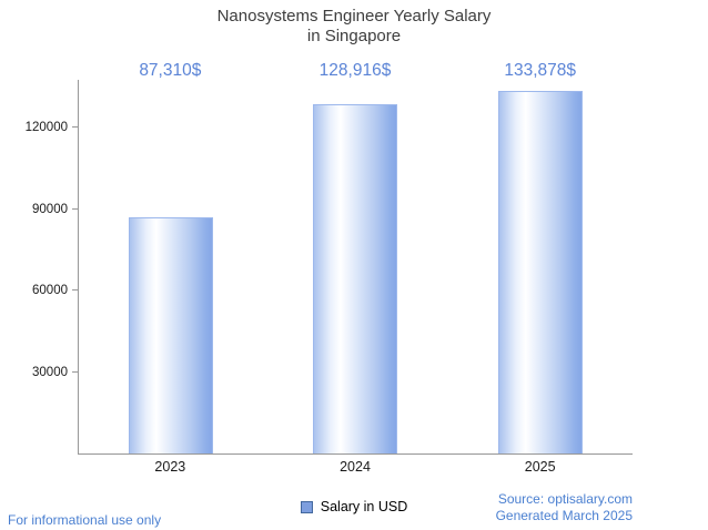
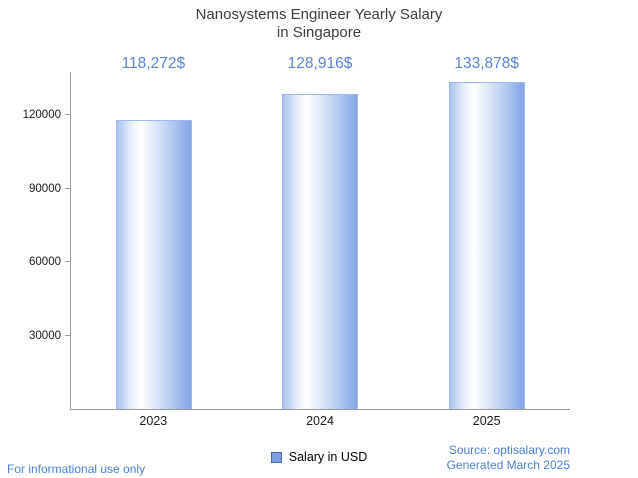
2023: 87,310 -> 118,272
